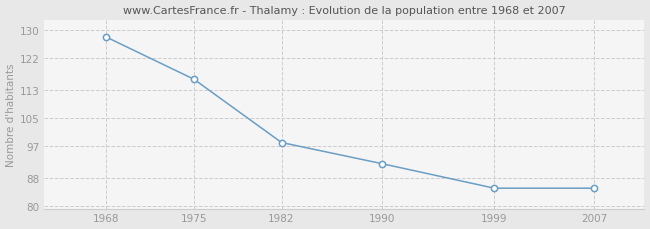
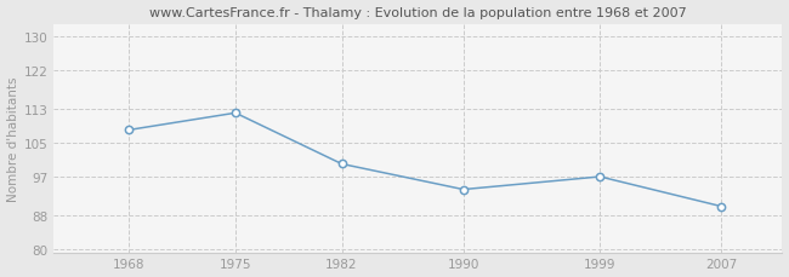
1968: 128 -> 108
1975: 116 -> 112
1982: 98 -> 100
1990: 92 -> 94
1999: 85 -> 97
2007: 85 -> 90
